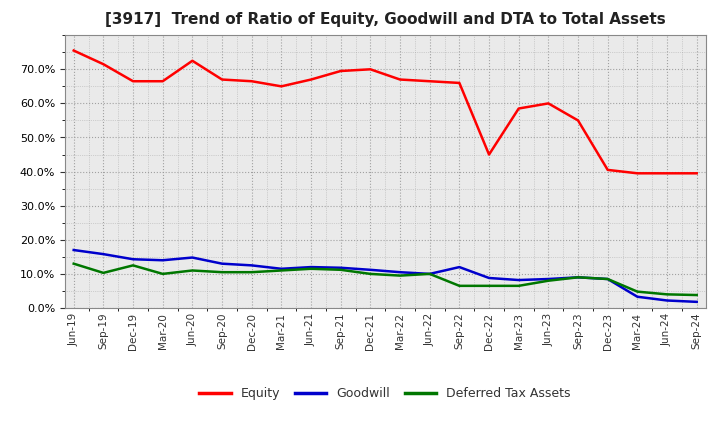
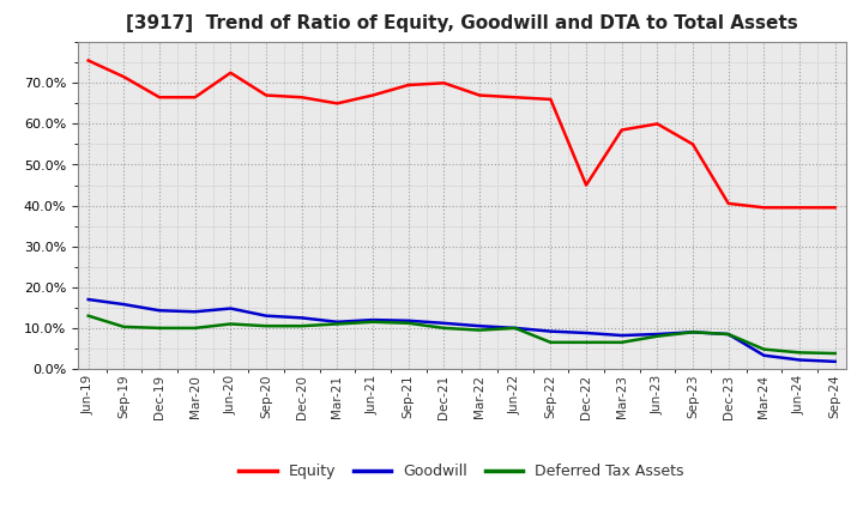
Deferred Tax Assets/Dec-19: 12.5% -> 10.0%
Goodwill/Sep-22: 12.0% -> 9.2%
